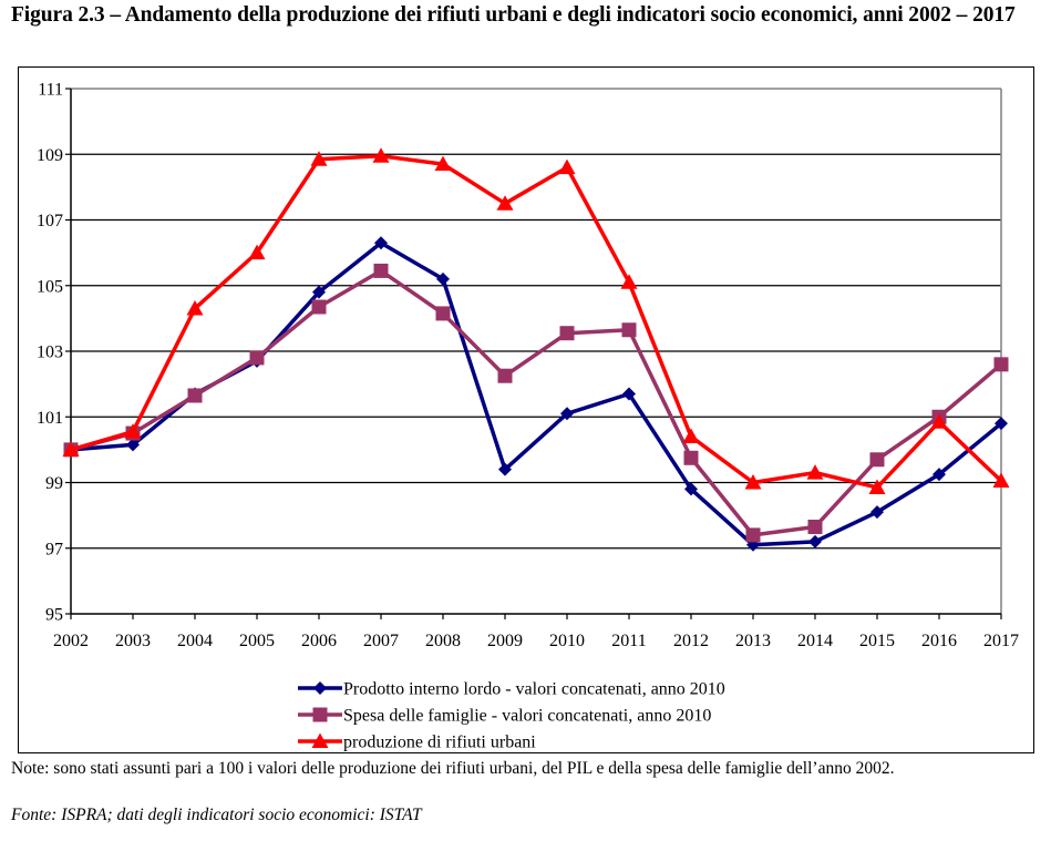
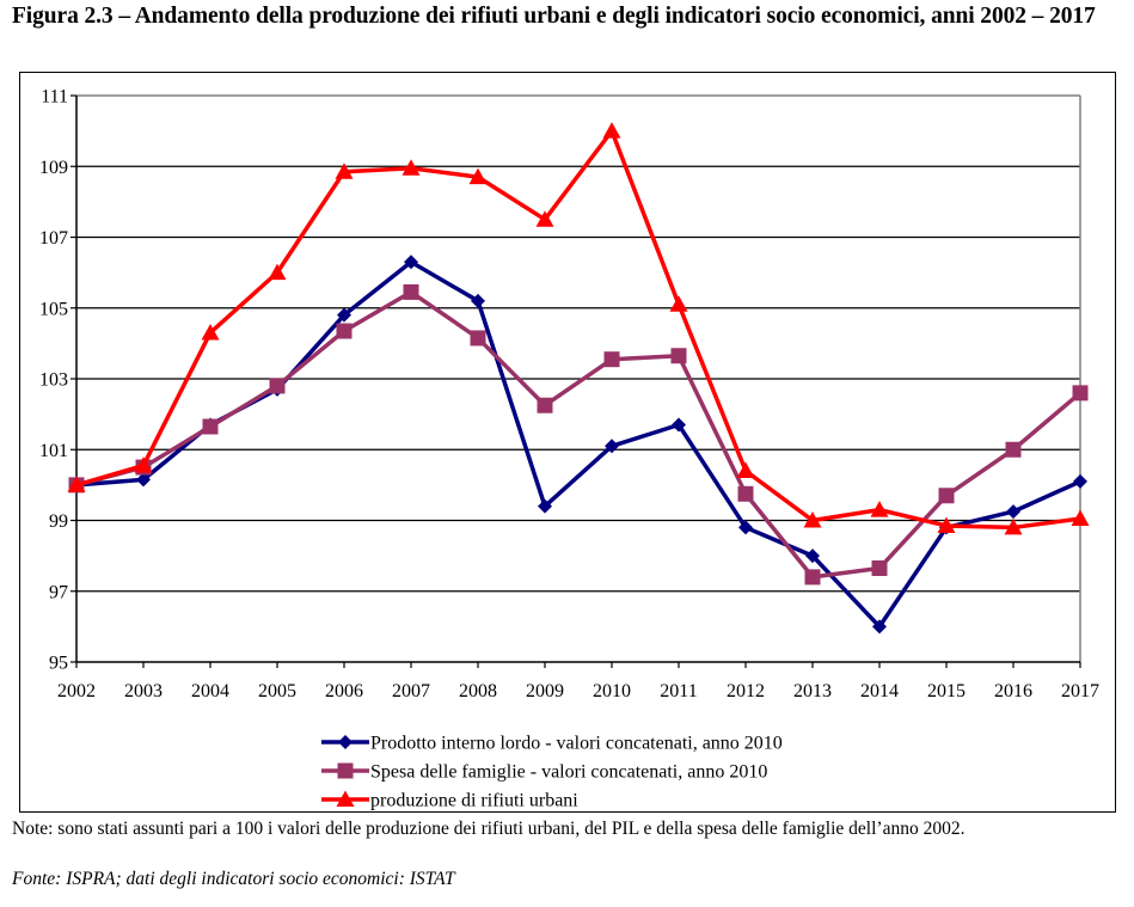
produzione di rifiuti urbani/2010: 108.6 -> 110.0
Prodotto interno lordo - valori concatenati, anno 2010/2013: 97.1 -> 98.0
Prodotto interno lordo - valori concatenati, anno 2010/2014: 97.2 -> 96.0
Prodotto interno lordo - valori concatenati, anno 2010/2015: 98.1 -> 98.8
produzione di rifiuti urbani/2016: 100.8 -> 98.8
Prodotto interno lordo - valori concatenati, anno 2010/2017: 100.8 -> 100.1
